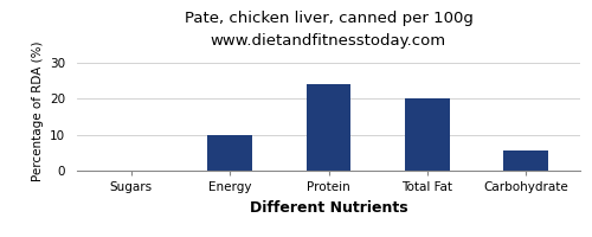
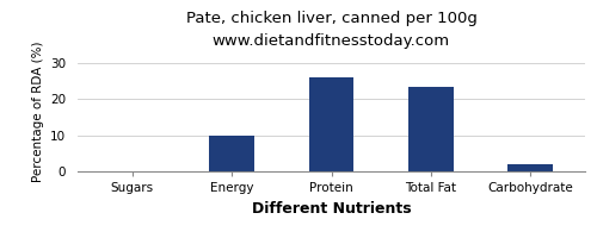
Protein: 24.0 -> 26.0
Total Fat: 20.2 -> 23.5
Carbohydrate: 5.5 -> 2.0
